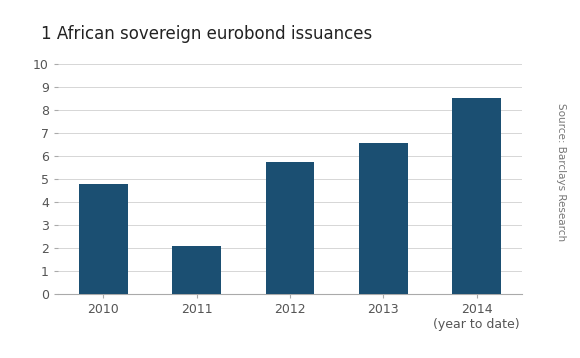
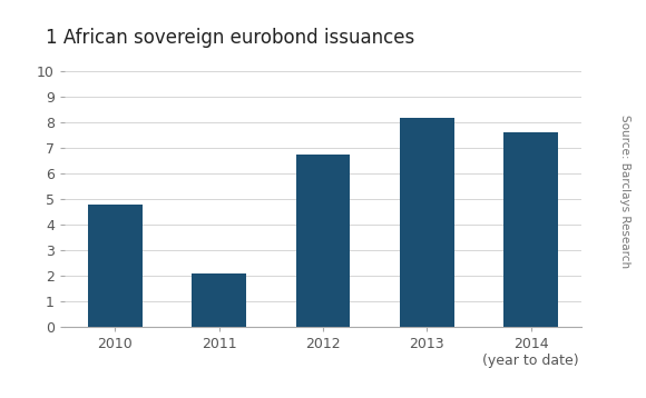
2012: 5.75 -> 6.75
2013: 6.55 -> 8.20
2014 (year to date): 8.55 -> 7.60
